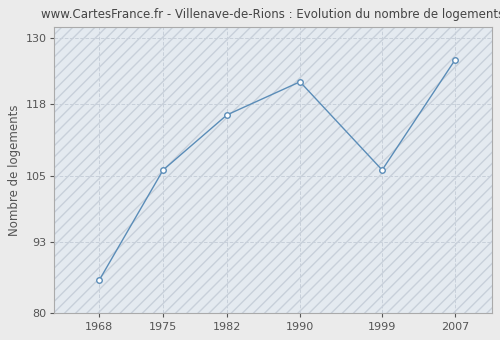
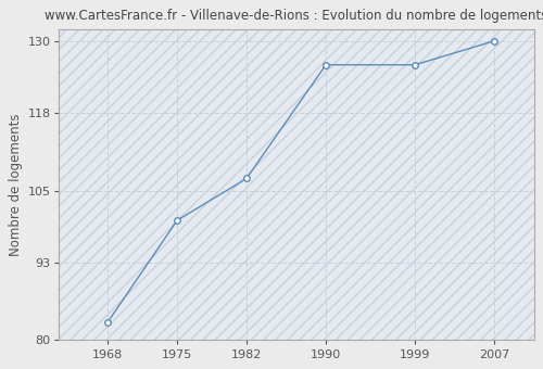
1968: 86 -> 83
1975: 106 -> 100
1982: 116 -> 107
1990: 122 -> 126
1999: 106 -> 126
2007: 126 -> 130
